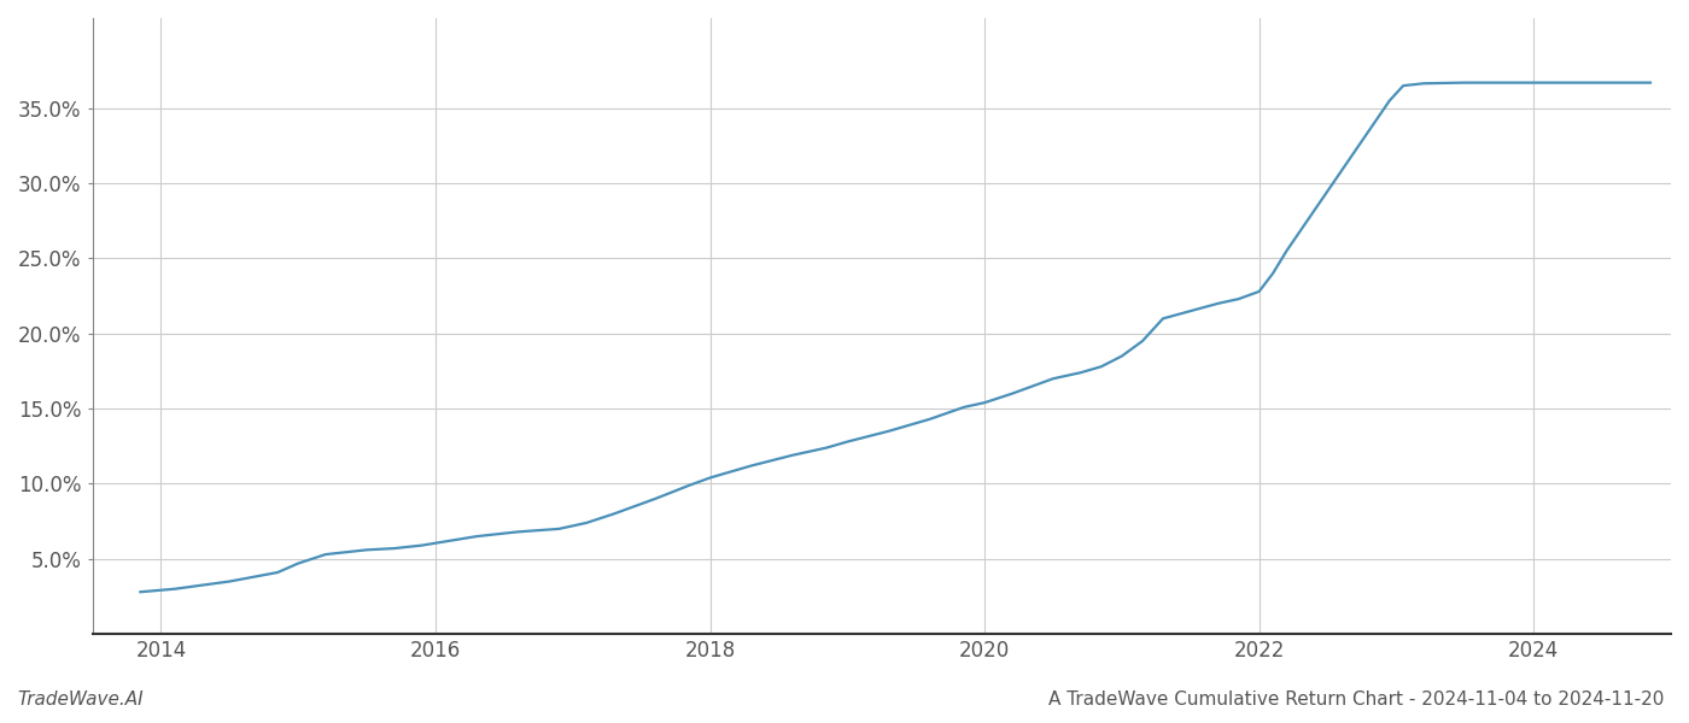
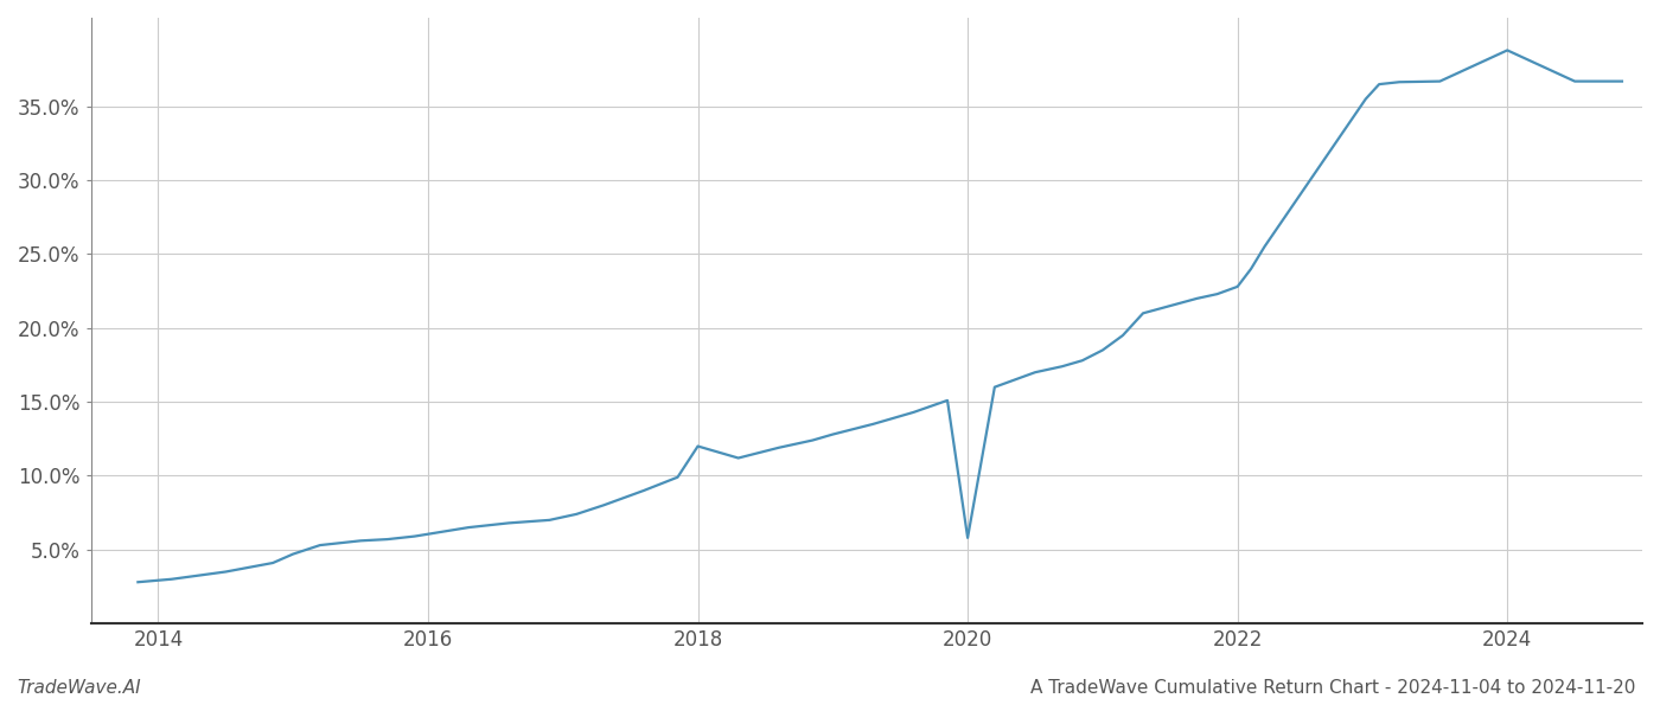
2018: 10.4% -> 12.0%
2020: 15.4% -> 5.8%
2024: 36.7% -> 38.8%
